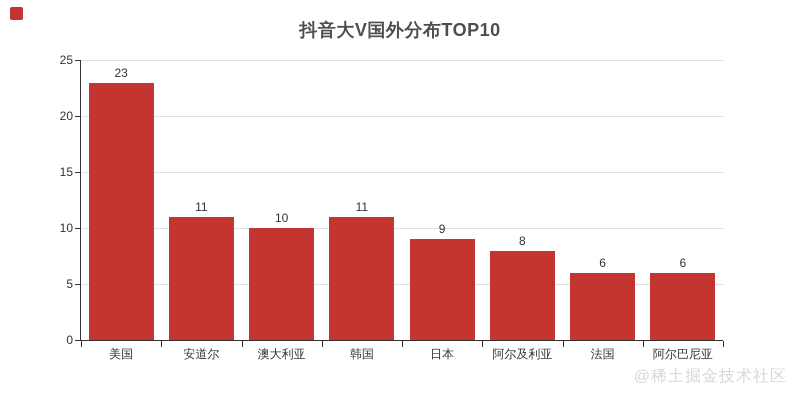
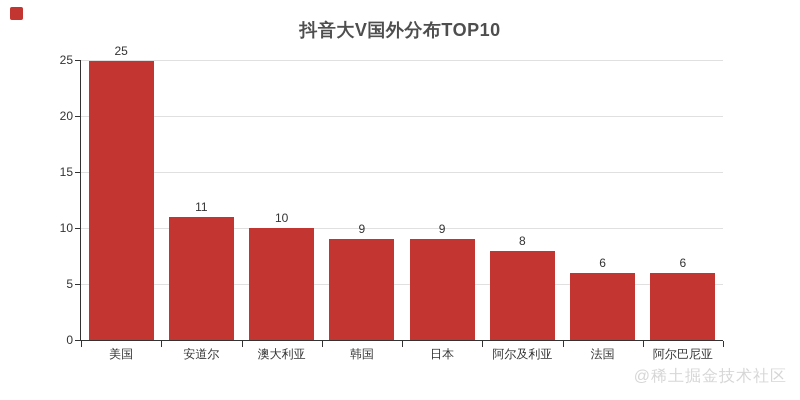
美国: 23 -> 25
韩国: 11 -> 9
